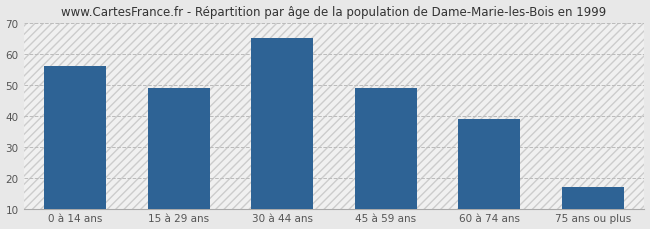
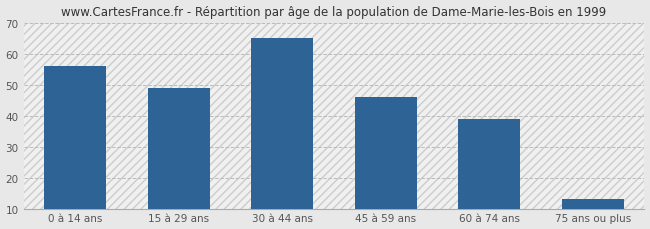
45 à 59 ans: 49 -> 46
75 ans ou plus: 17 -> 13
